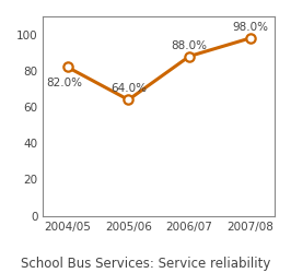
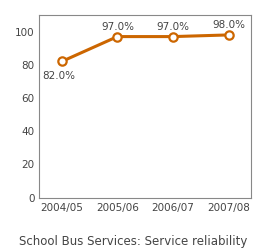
2005/06: 64.0% -> 97.0%
2006/07: 88.0% -> 97.0%
